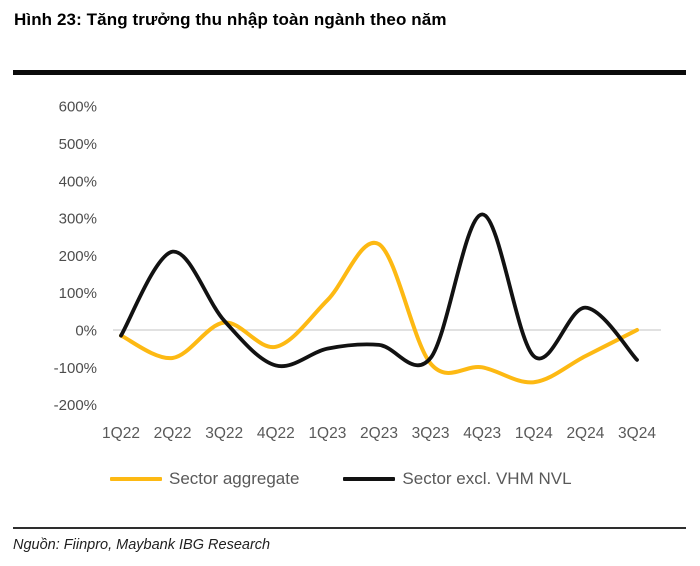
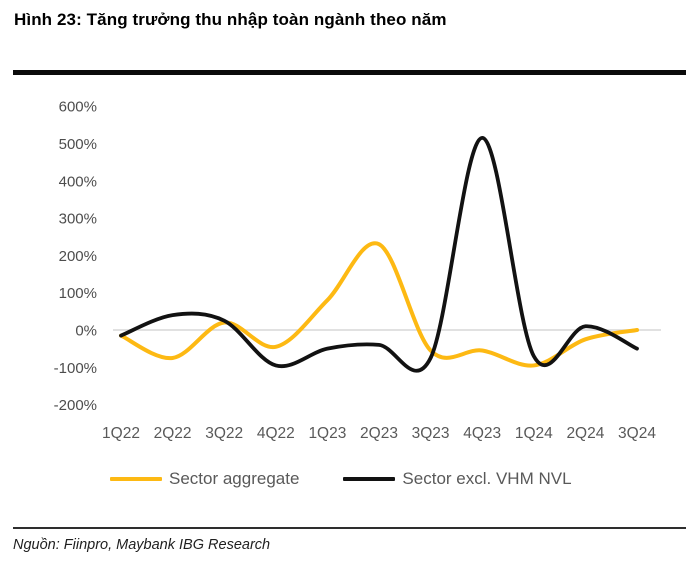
Sector excl. VHM NVL/2Q22: 210% -> 40%
Sector aggregate/3Q23: -90% -> -60%
Sector aggregate/4Q23: -100% -> -60%
Sector excl. VHM NVL/4Q23: 310% -> 520%
Sector aggregate/1Q24: -140% -> -100%
Sector aggregate/2Q24: -70% -> -20%
Sector excl. VHM NVL/2Q24: 60% -> 10%
Sector excl. VHM NVL/3Q24: -80% -> -50%
